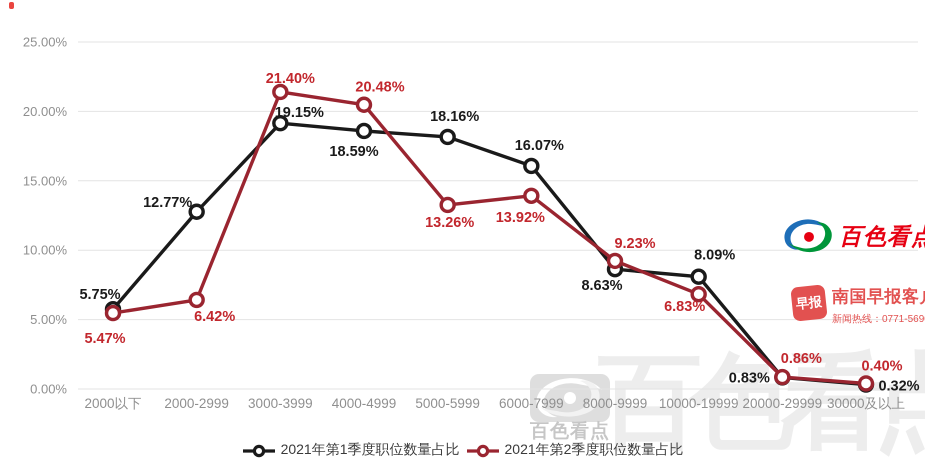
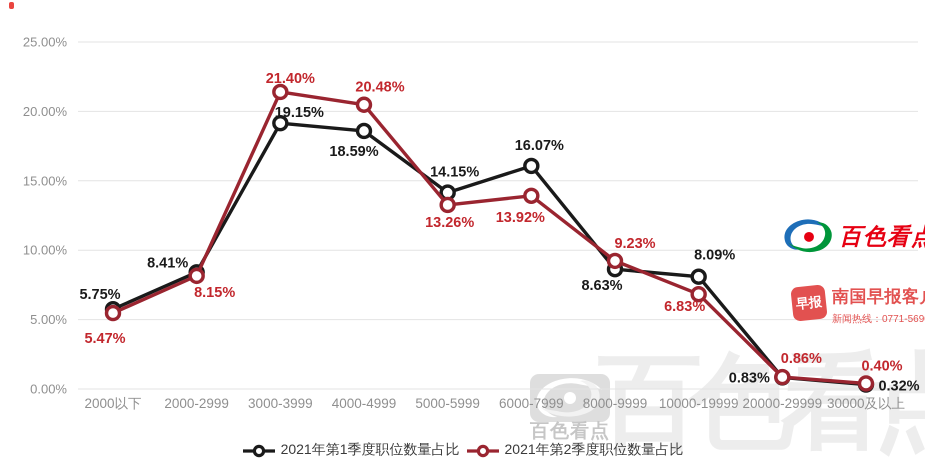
2021年第1季度职位数量占比/2000-2999: 12.77% -> 8.41%
2021年第2季度职位数量占比/2000-2999: 6.42% -> 8.15%
2021年第1季度职位数量占比/5000-5999: 18.16% -> 14.15%
